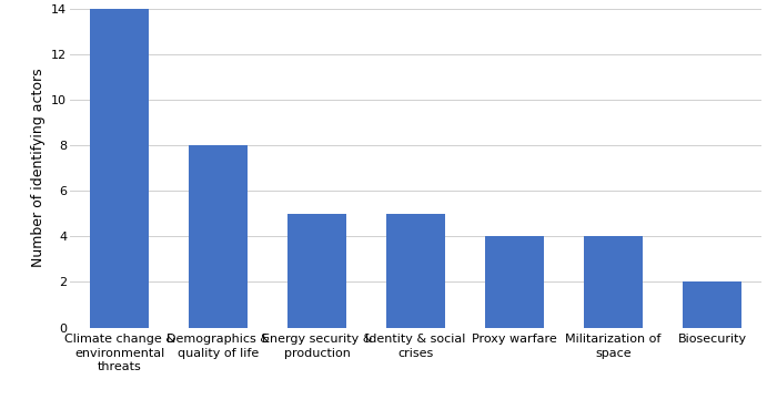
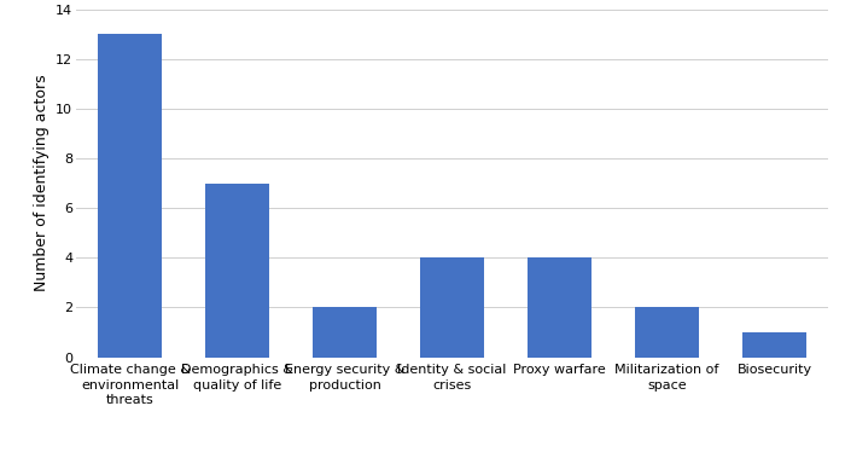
Climate change & environmental threats: 14 -> 13
Demographics & quality of life: 8 -> 7
Energy security & production: 5 -> 2
Identity & social crises: 5 -> 4
Militarization of space: 4 -> 2
Biosecurity: 2 -> 1
